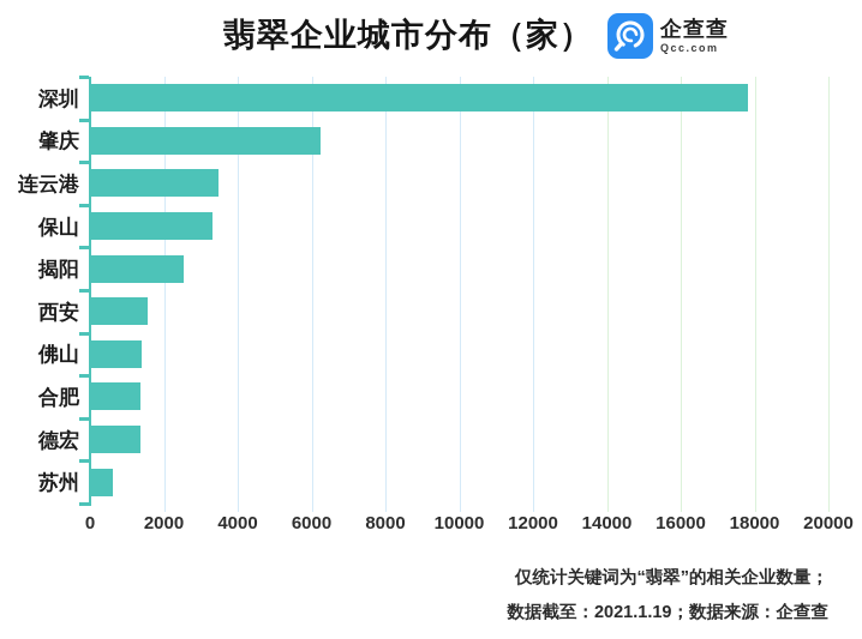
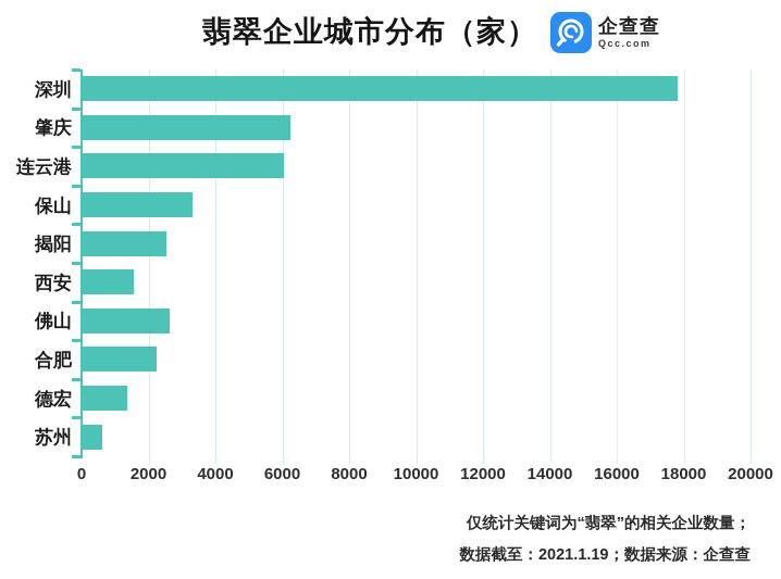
连云港: 3400 -> 6000
佛山: 1400 -> 2600
合肥: 1300 -> 2200
